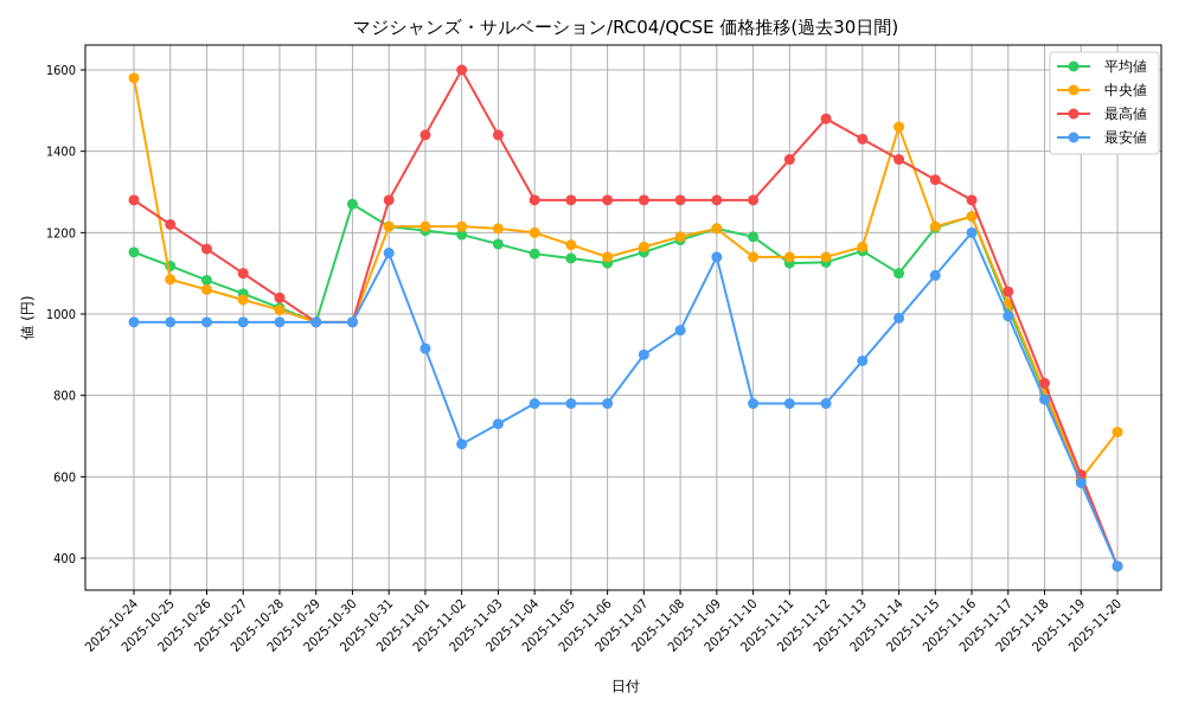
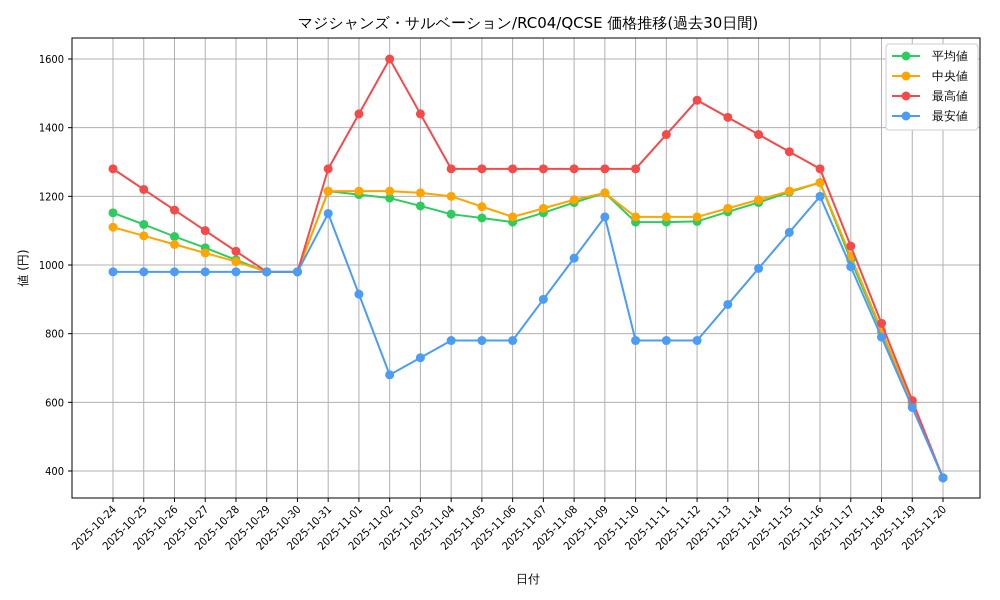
中央値/2025-10-24: 1580 -> 1110
平均値/2025-10-30: 1270 -> 980
最安値/2025-11-08: 960 -> 1020
平均値/2025-11-10: 1190 -> 1120
平均値/2025-11-14: 1100 -> 1180
中央値/2025-11-14: 1460 -> 1190
中央値/2025-11-20: 710 -> 380
